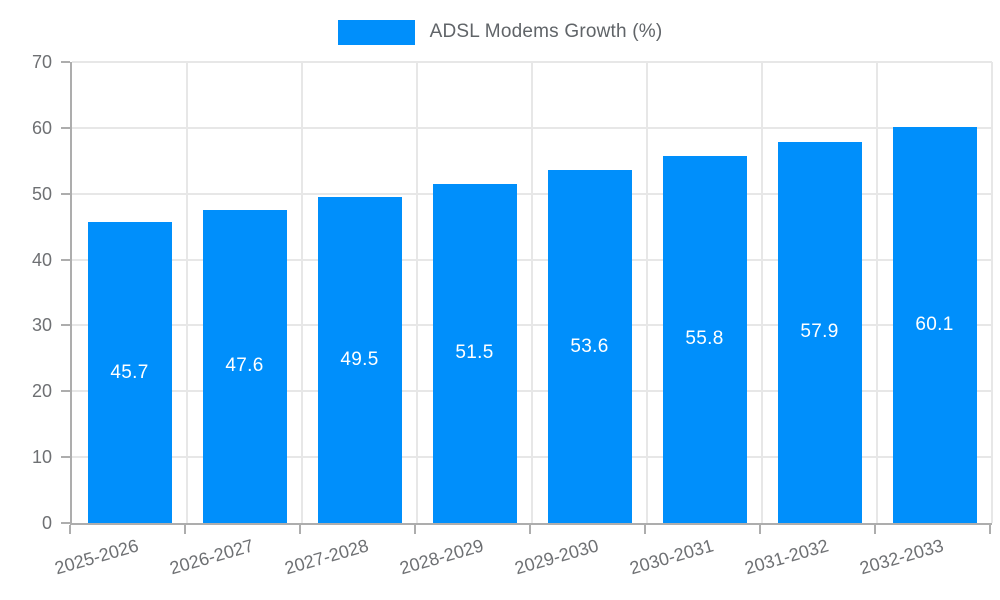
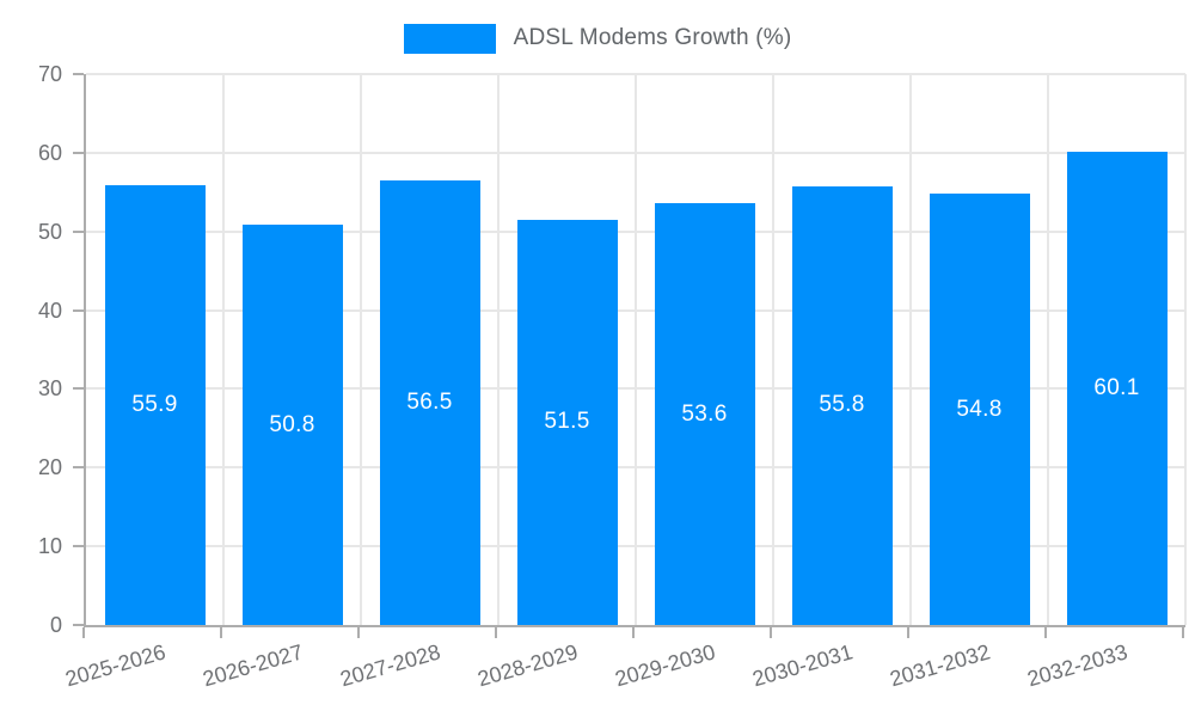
2025-2026: 45.7 -> 55.9
2026-2027: 47.6 -> 50.8
2027-2028: 49.5 -> 56.5
2031-2032: 57.9 -> 54.8
